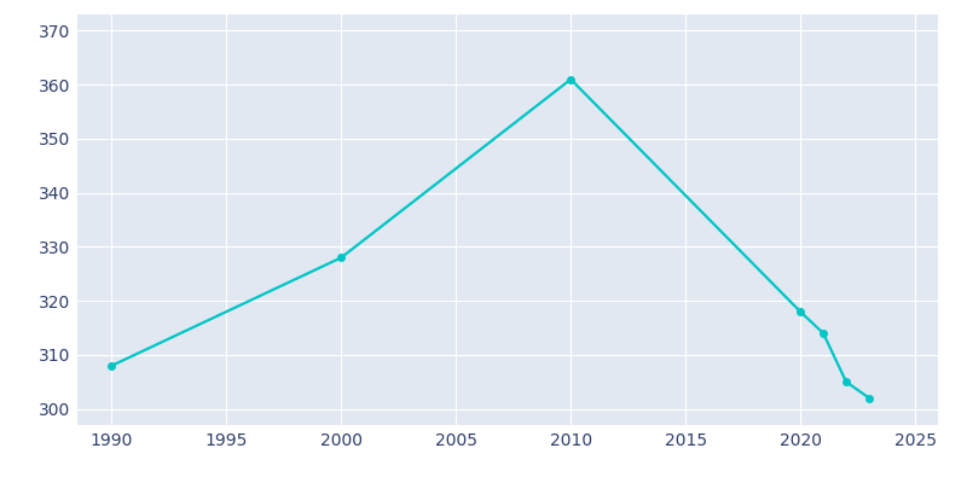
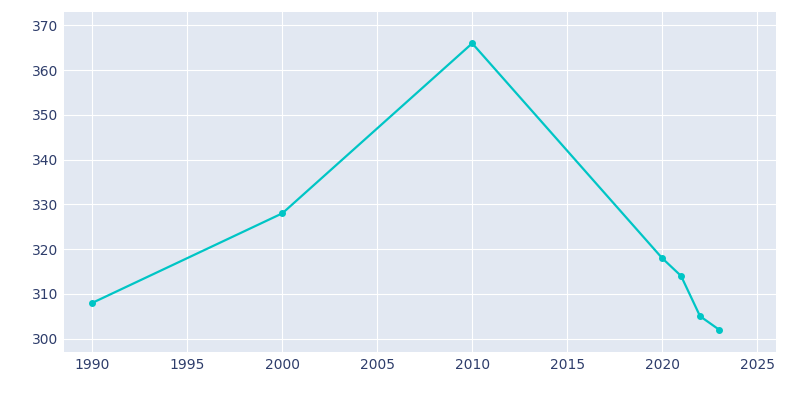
2010: 361 -> 366
